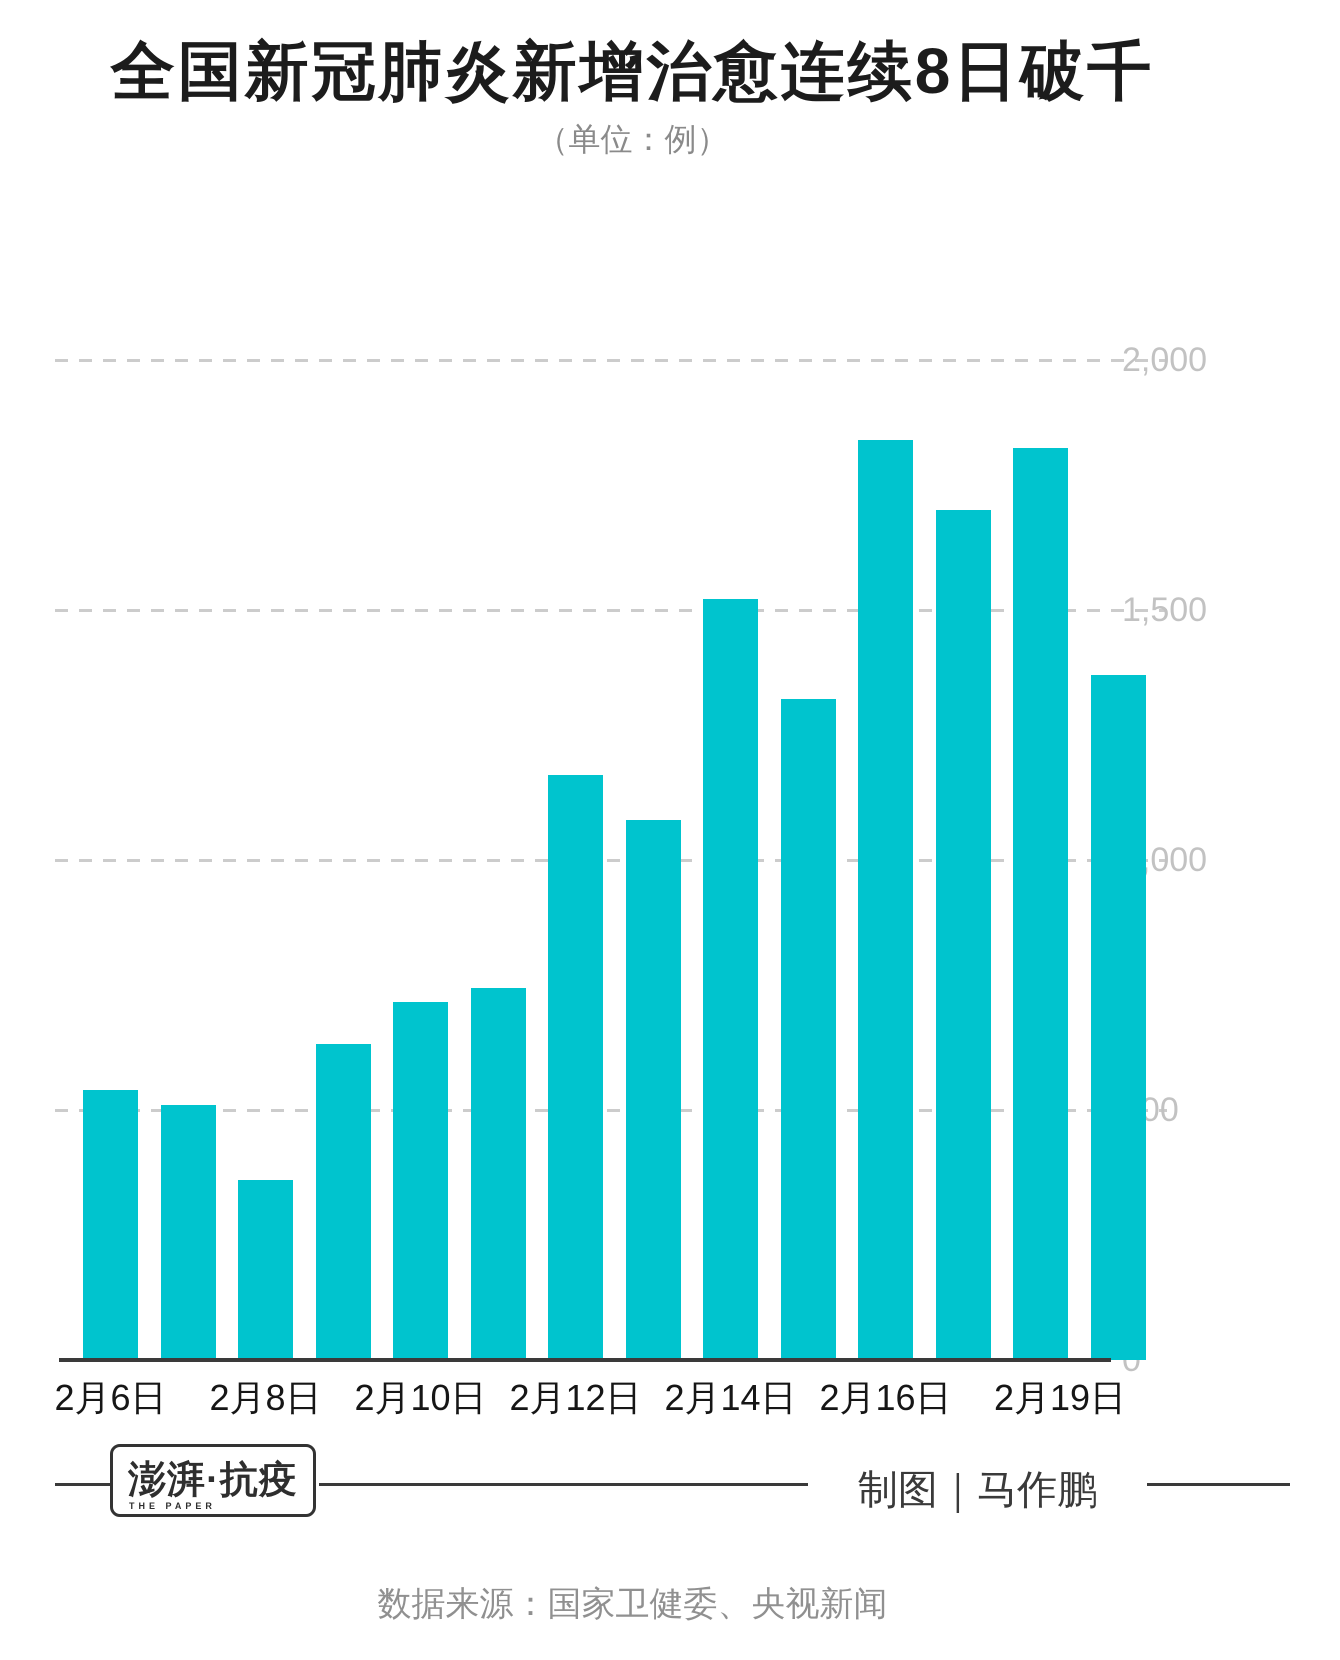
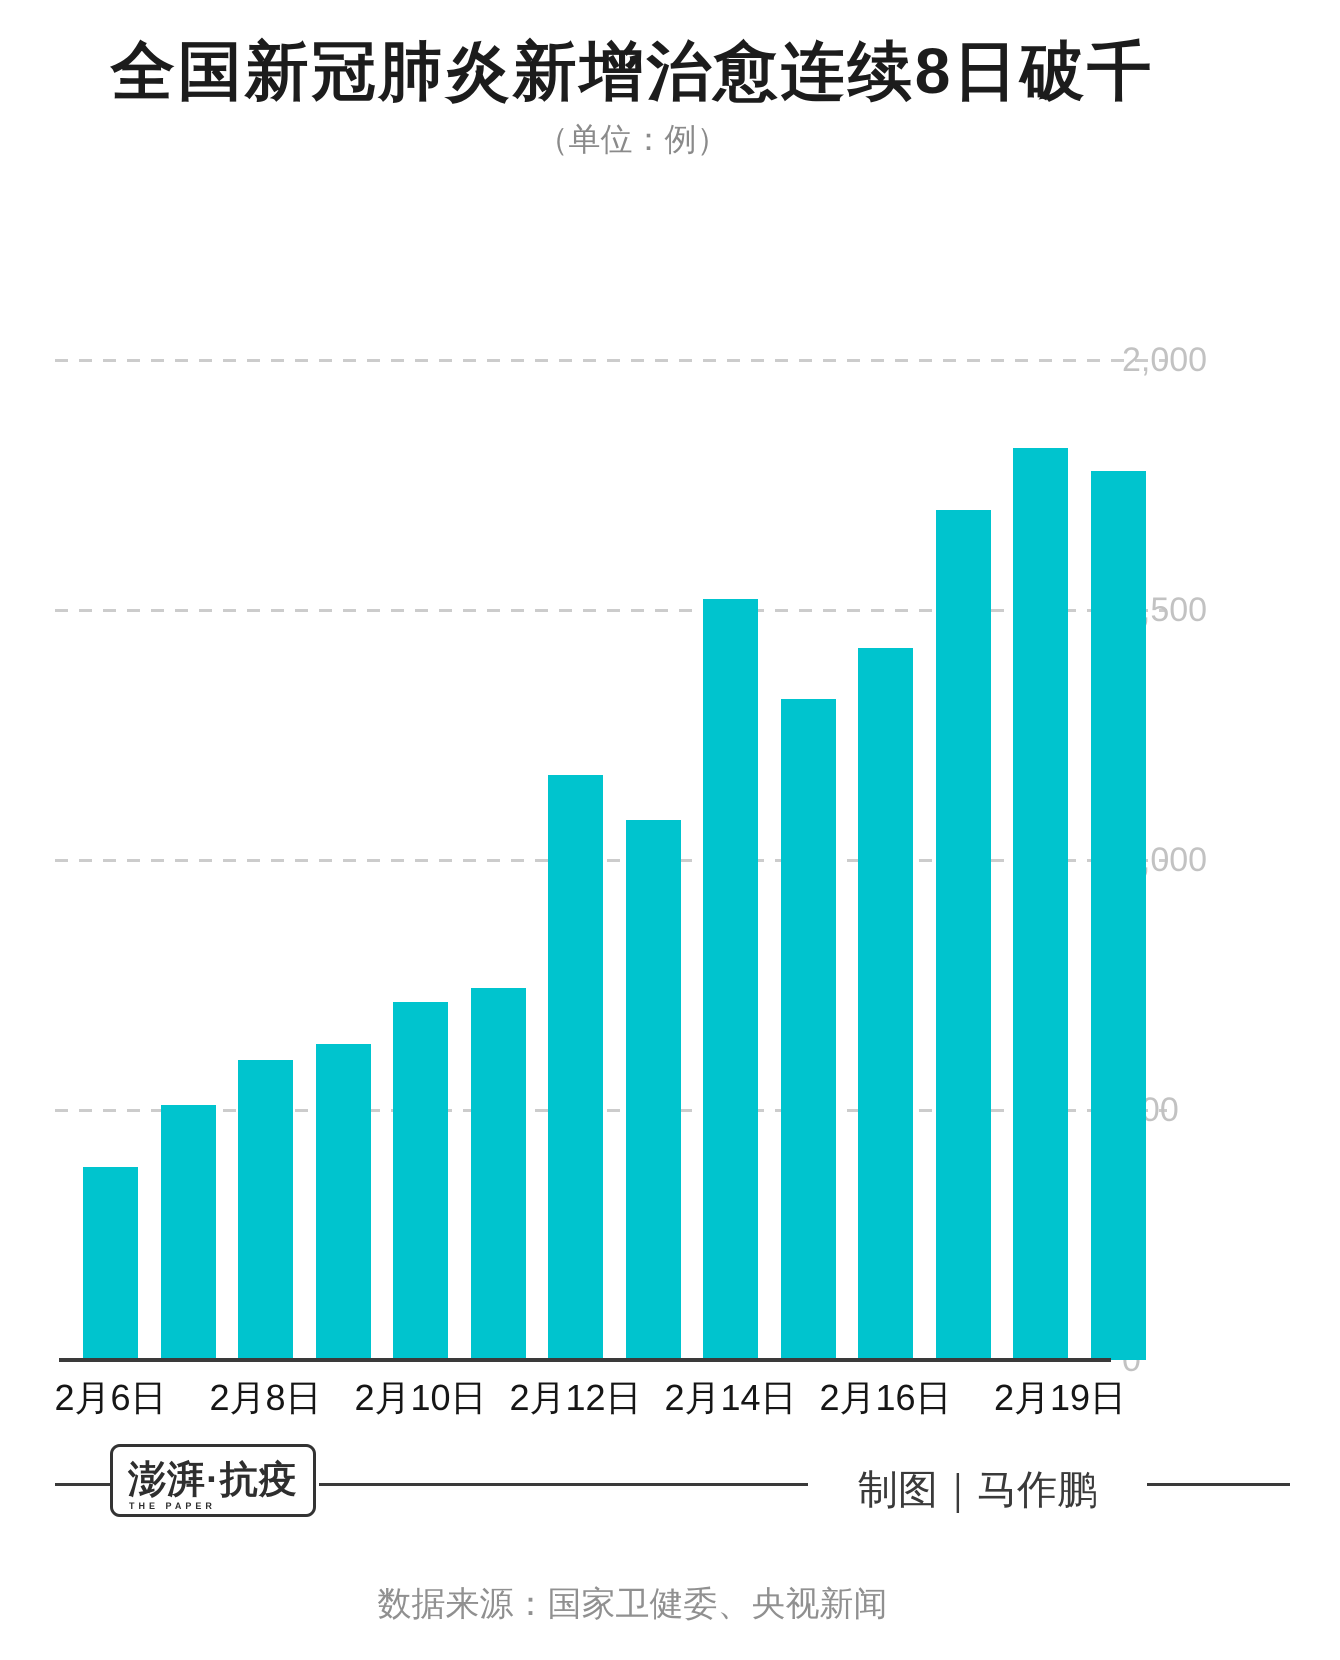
2月6日: 540 -> 390
2月8日: 360 -> 600
2月16日: 1840 -> 1420
2月19日: 1370 -> 1780
